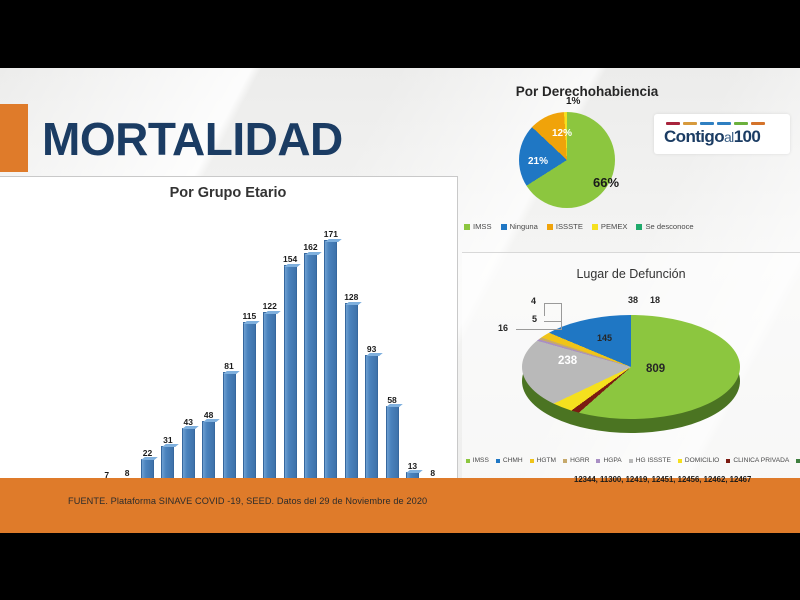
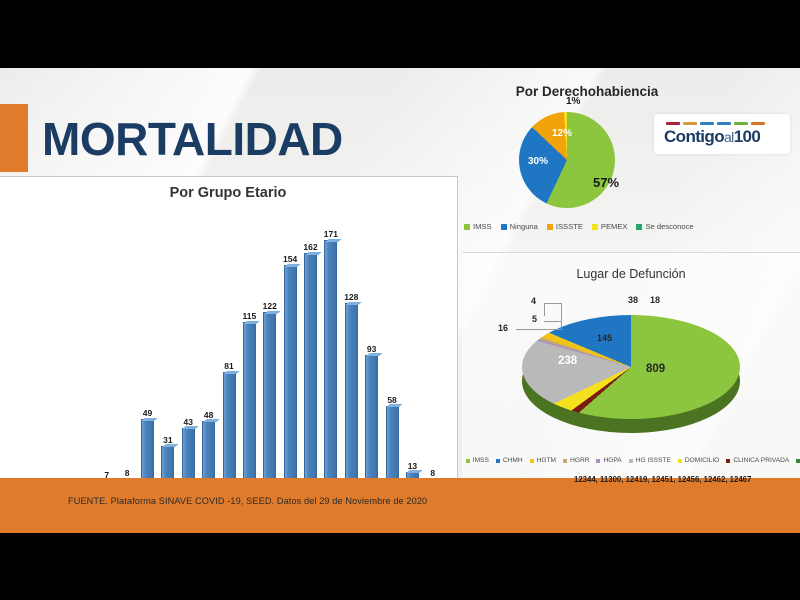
Por Grupo Etario/25 a 29: 22 -> 49
Por Derechohabiencia/IMSS: 66% -> 57%
Por Derechohabiencia/Ninguna: 21% -> 30%
